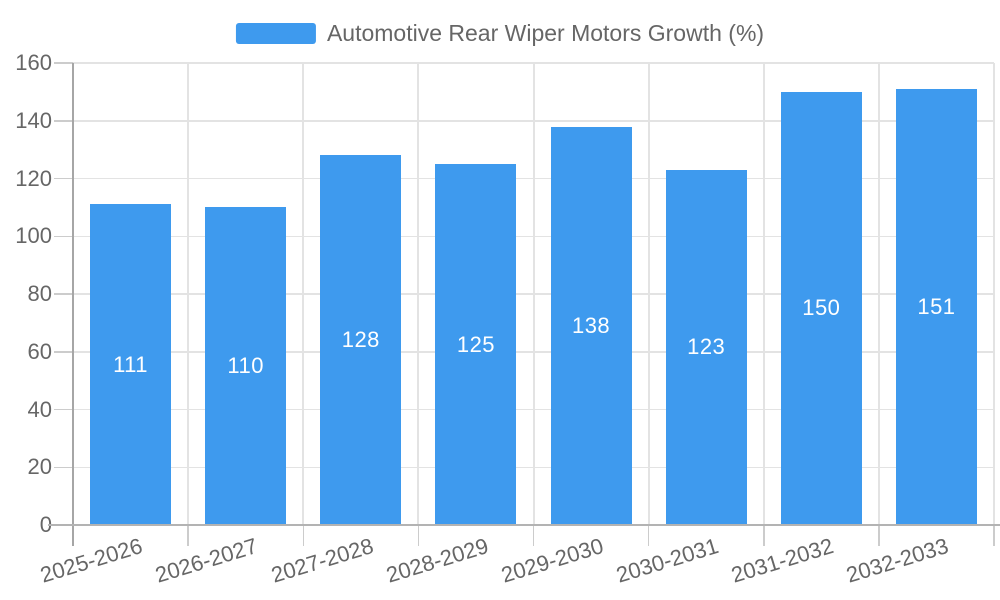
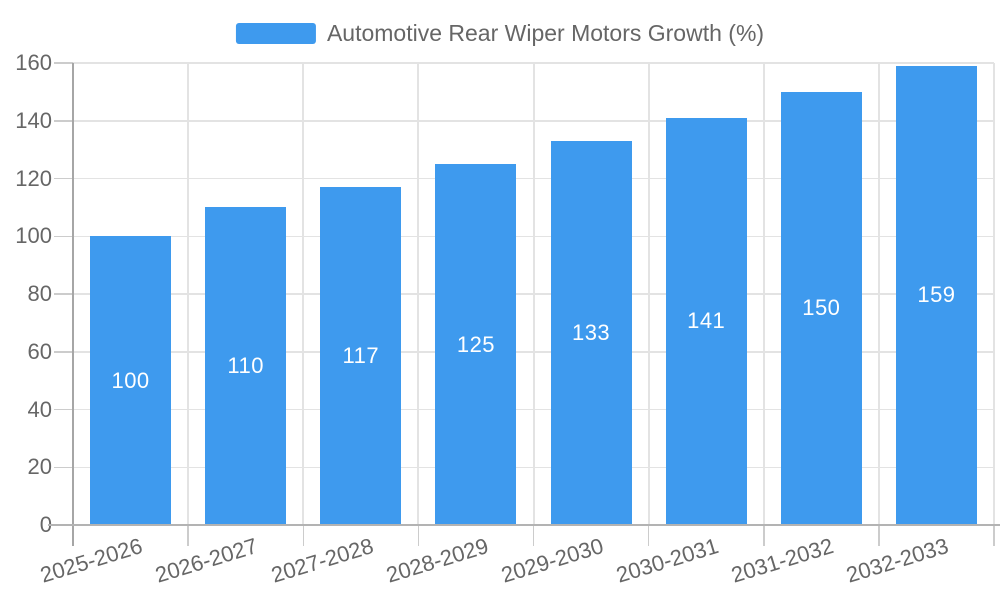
2025-2026: 111 -> 100
2027-2028: 128 -> 117
2029-2030: 138 -> 133
2030-2031: 123 -> 141
2032-2033: 151 -> 159
